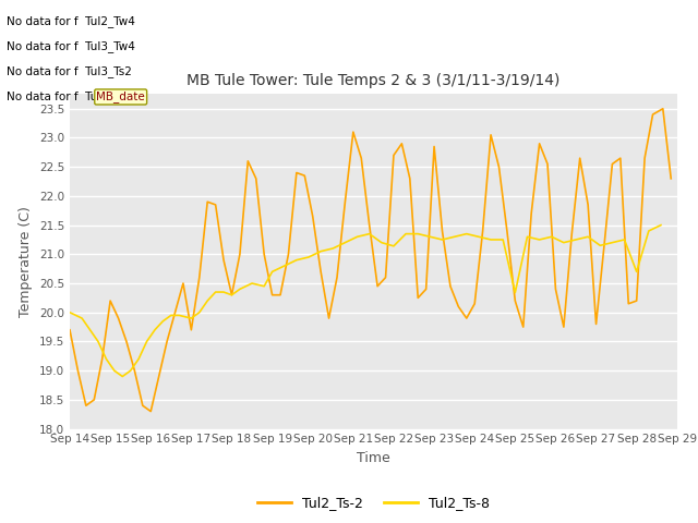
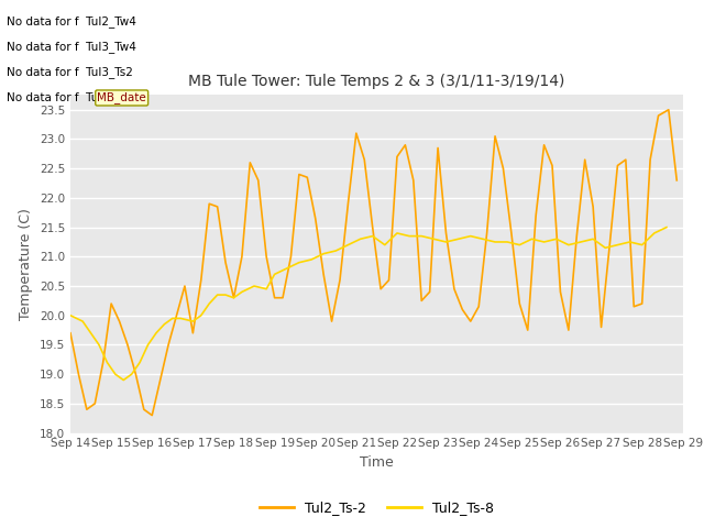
Tul2_Ts-8/Sep 22: 21.14 -> 21.40
Tul2_Ts-8/Sep 25: 20.34 -> 21.20
Tul2_Ts-8/Sep 28: 20.70 -> 21.20
